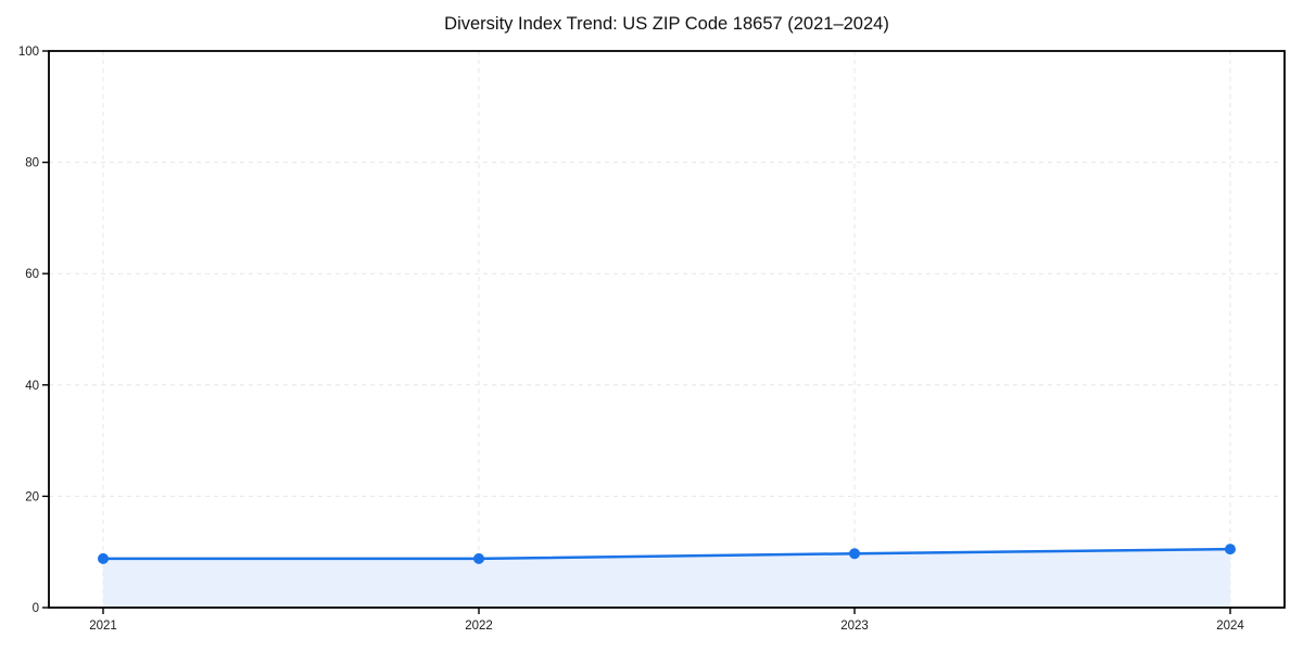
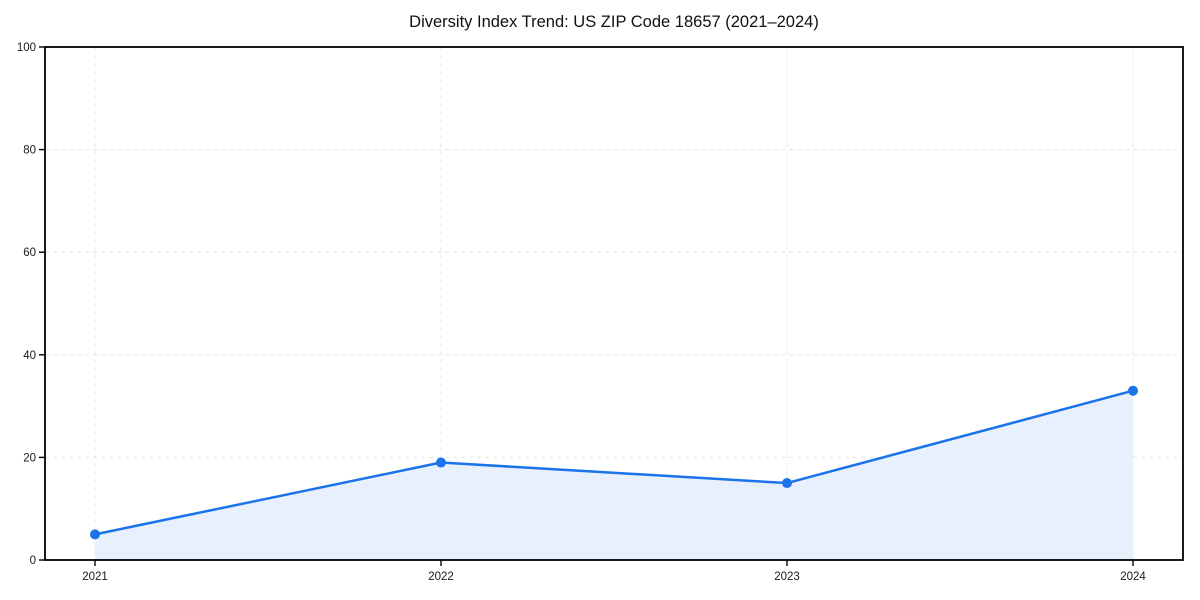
2021: 9 -> 5
2022: 9 -> 19
2023: 10 -> 15
2024: 10 -> 33
